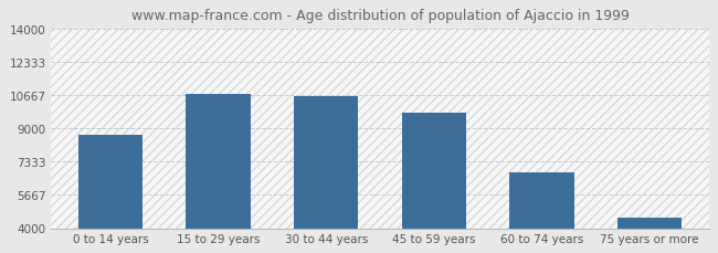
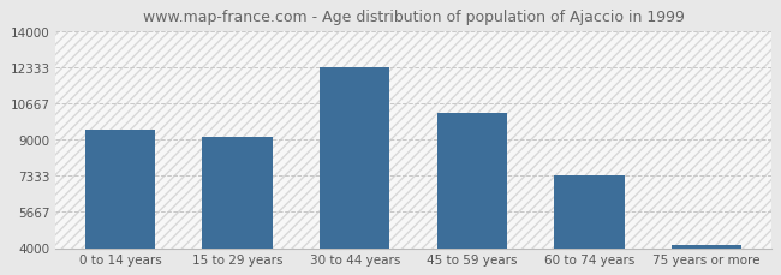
0 to 14 years: 8700 -> 9400
15 to 29 years: 10700 -> 9100
30 to 44 years: 10600 -> 12300
45 to 59 years: 9800 -> 10200
60 to 74 years: 6800 -> 7300
75 years or more: 4500 -> 4200
